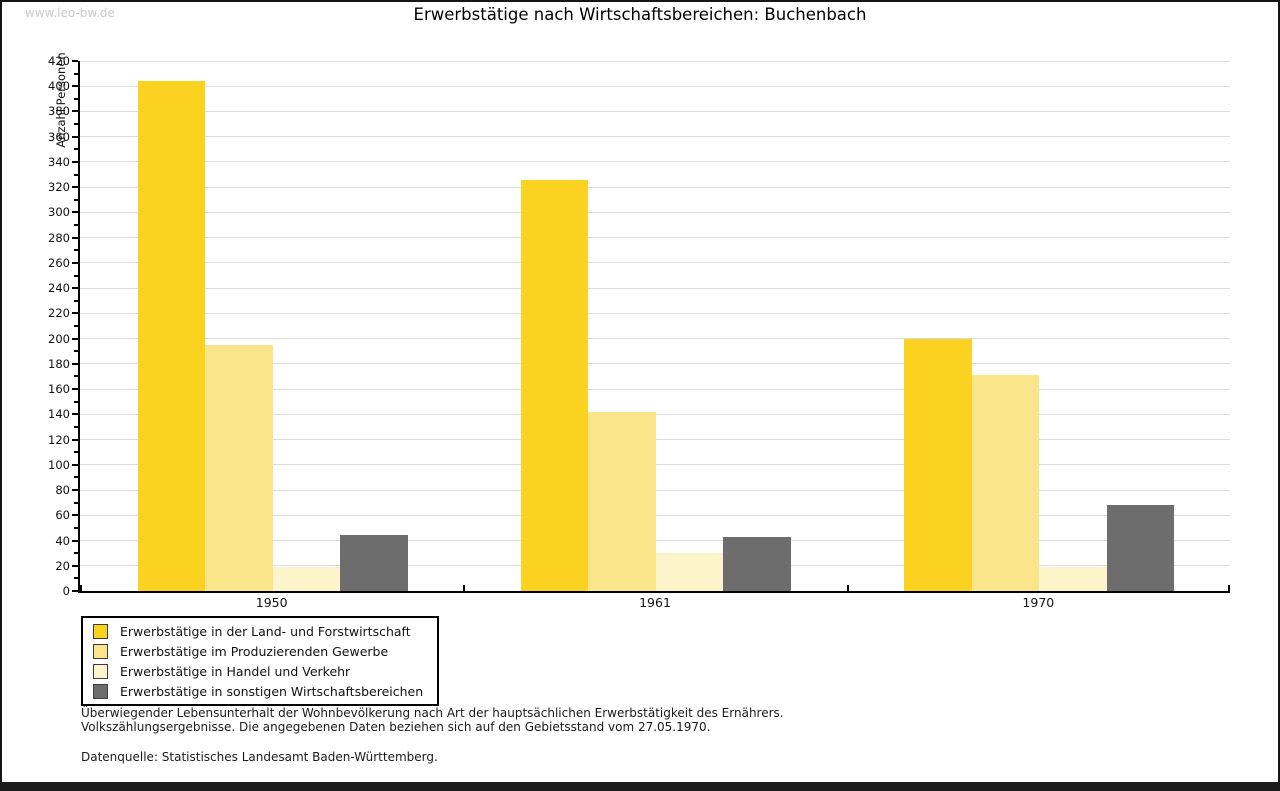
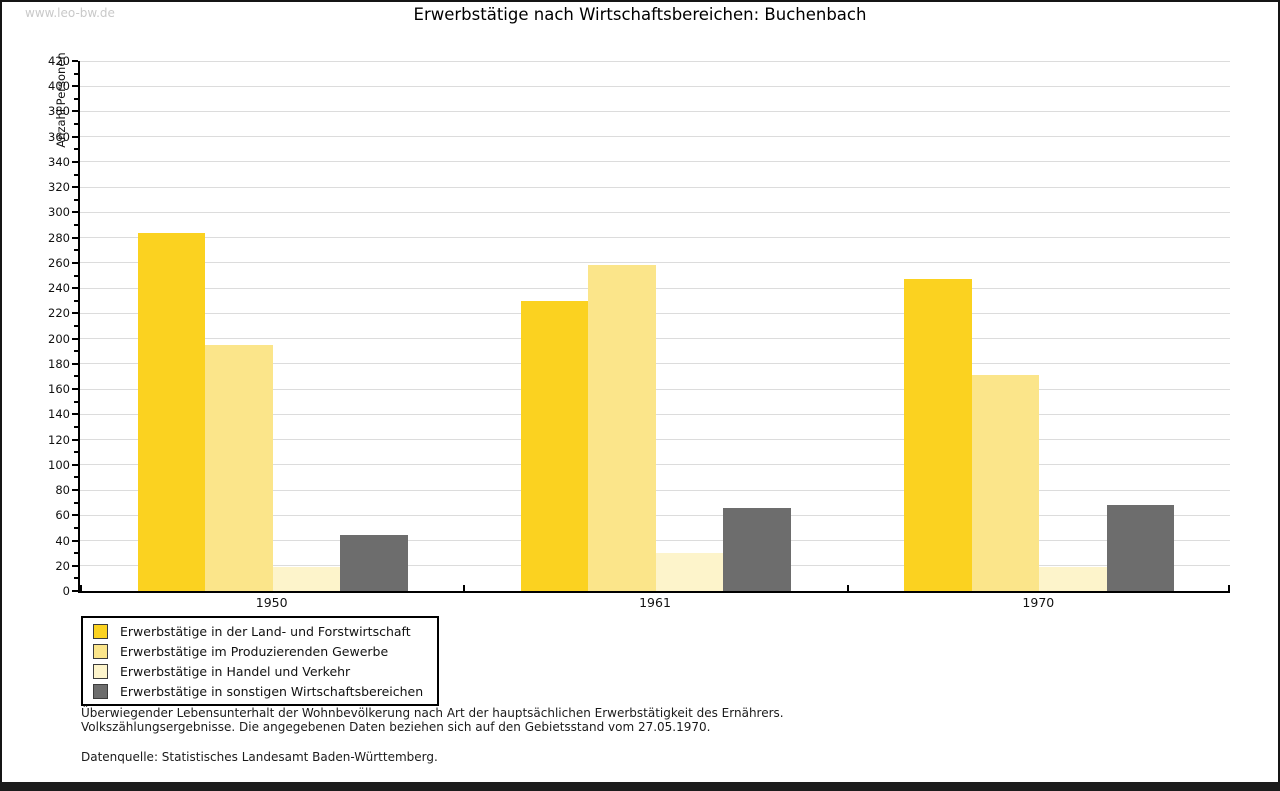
Erwerbstätige in der Land- und Forstwirtschaft/1950: 404 -> 284
Erwerbstätige in der Land- und Forstwirtschaft/1961: 326 -> 230
Erwerbstätige im Produzierenden Gewerbe/1961: 142 -> 258
Erwerbstätige in sonstigen Wirtschaftsbereichen/1961: 43 -> 66
Erwerbstätige in der Land- und Forstwirtschaft/1970: 200 -> 247
